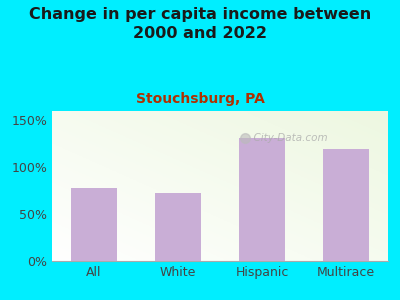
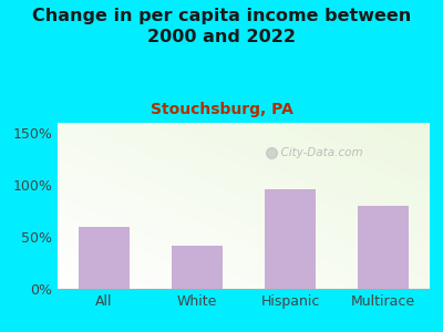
All: 78% -> 60%
White: 73% -> 42%
Hispanic: 131% -> 96%
Multirace: 120% -> 80%
